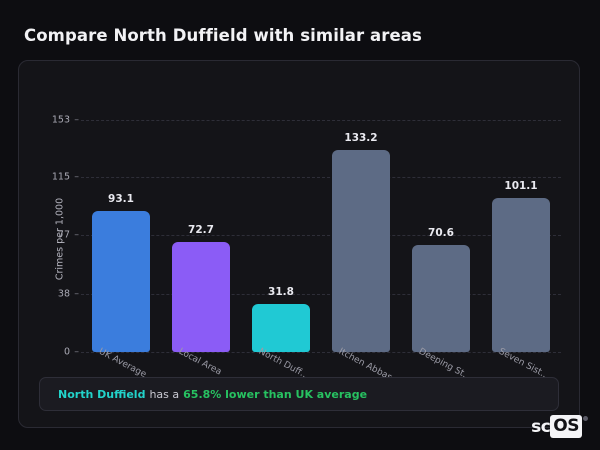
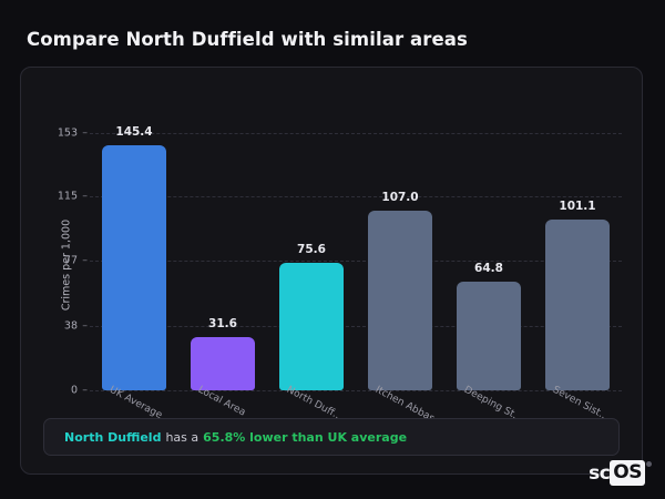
UK Average: 93.1 -> 145.4
Local Area: 72.7 -> 31.6
North Duff...: 31.8 -> 75.6
Itchen Abbas: 133.2 -> 107.0
Deeping St...: 70.6 -> 64.8
